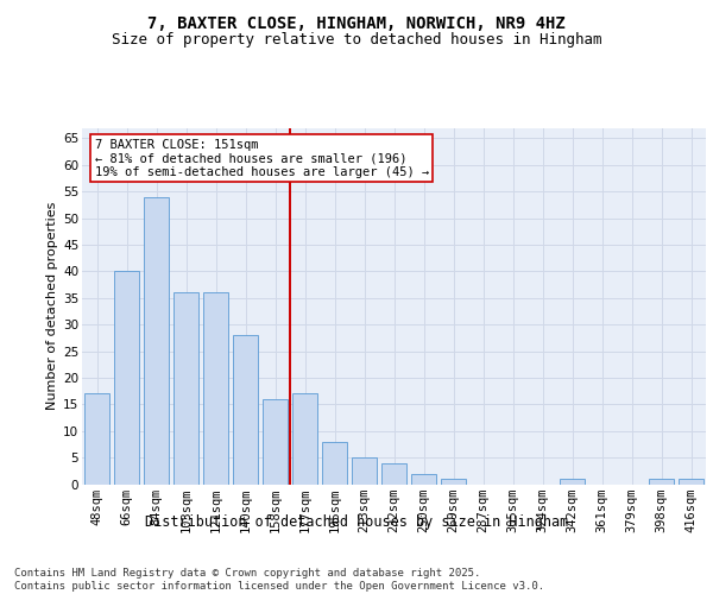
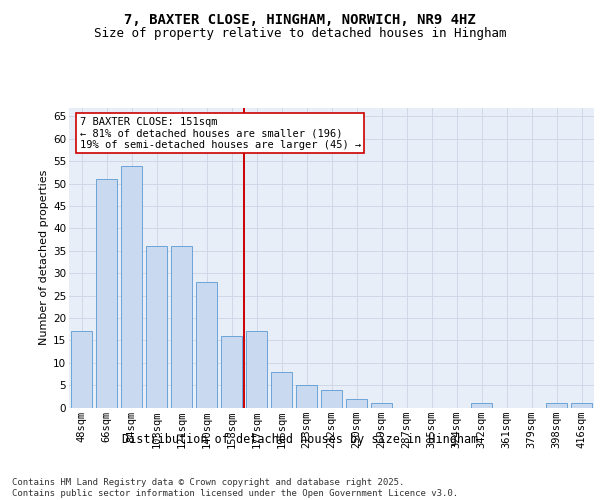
66sqm: 40 -> 51
